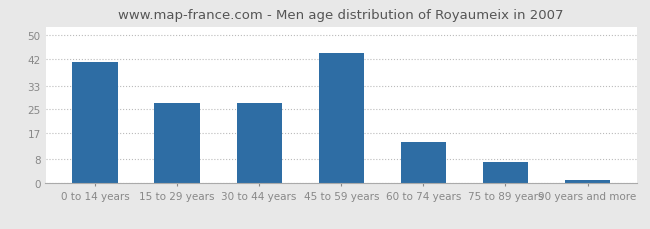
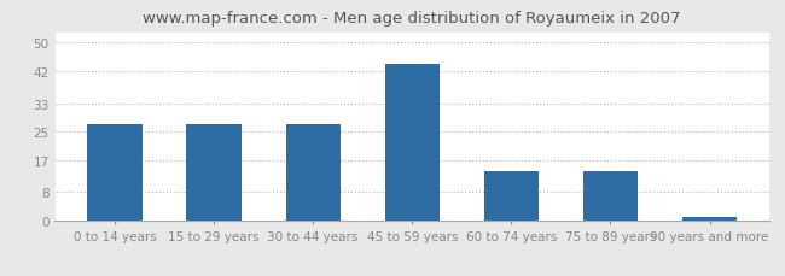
0 to 14 years: 41 -> 27
75 to 89 years: 7 -> 14
